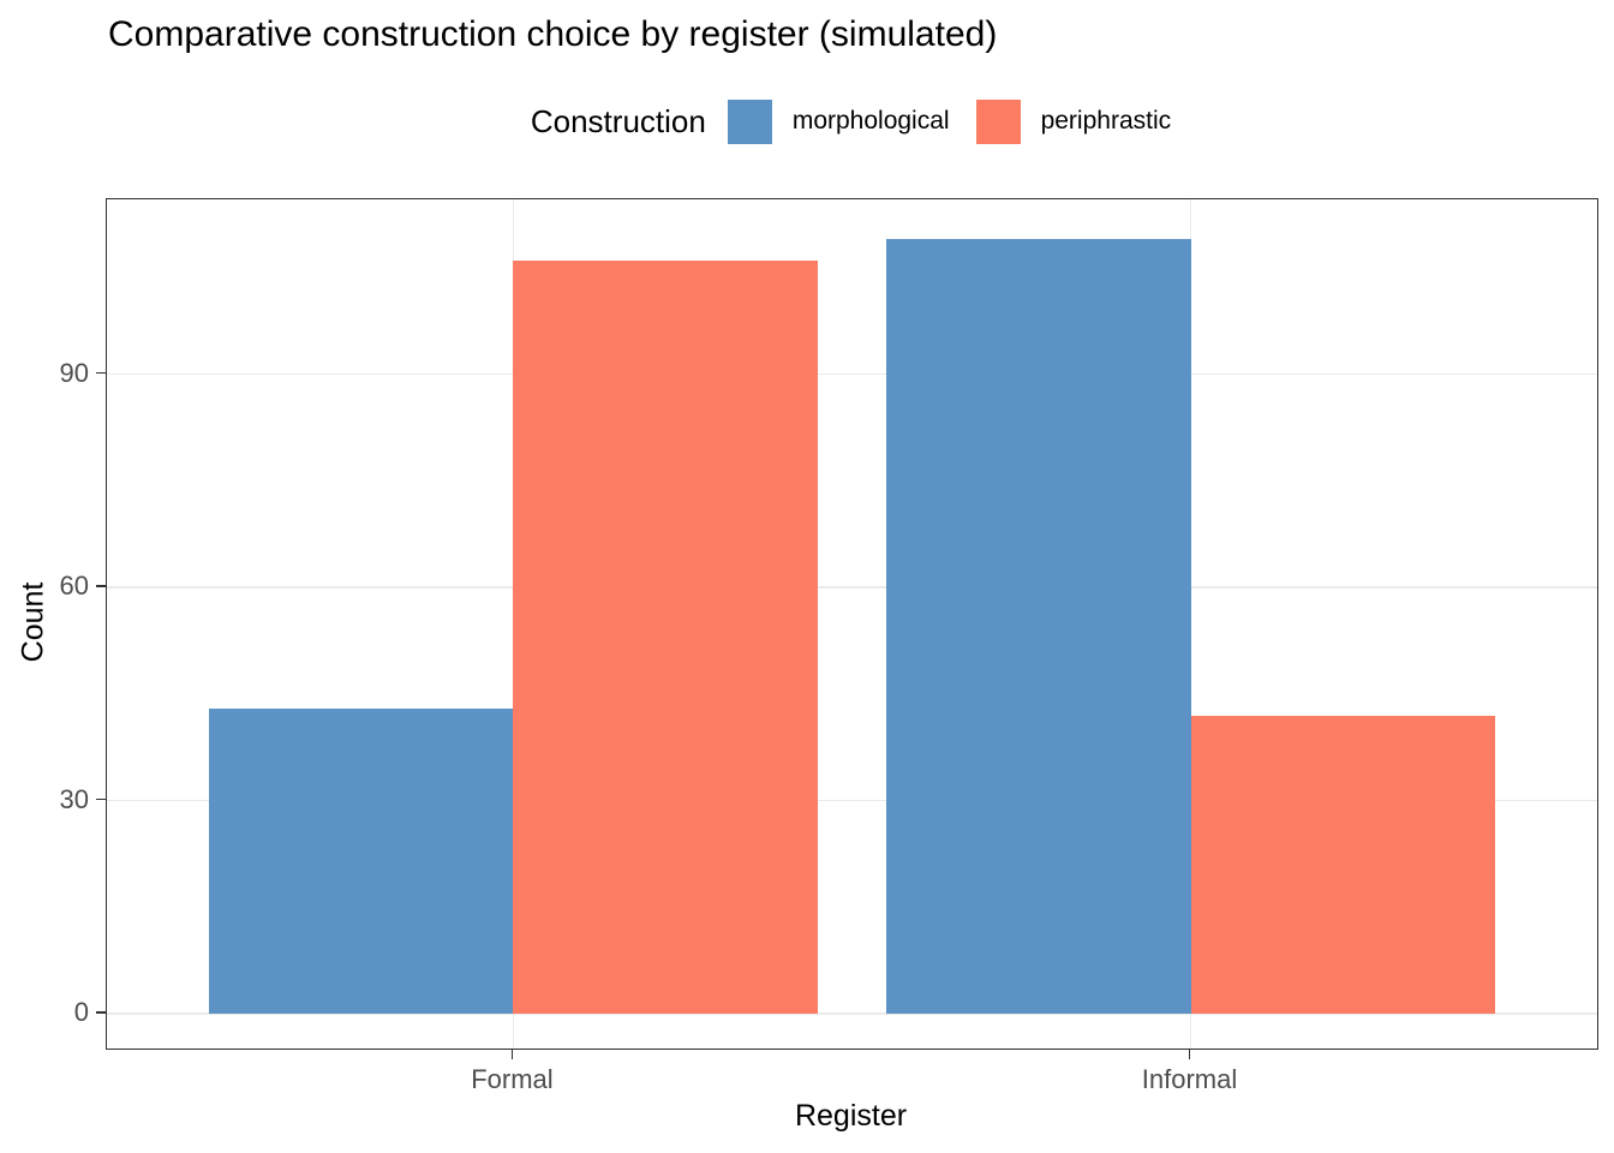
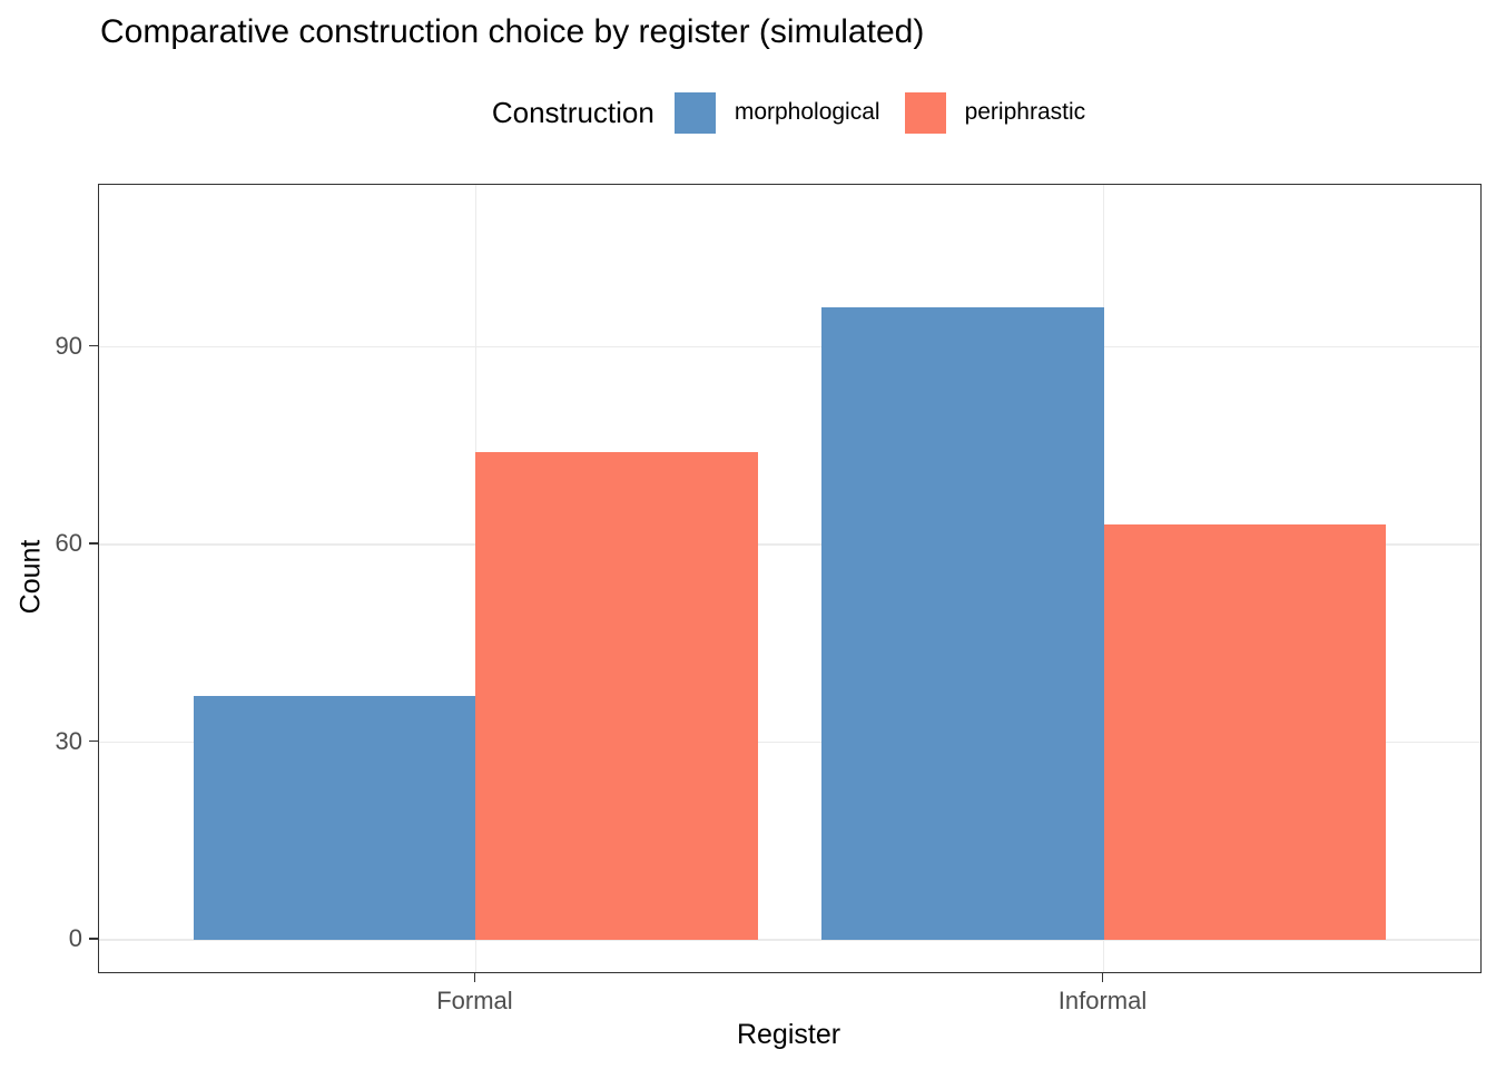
morphological/Formal: 43 -> 37
periphrastic/Formal: 106 -> 74
morphological/Informal: 109 -> 96
periphrastic/Informal: 42 -> 63
